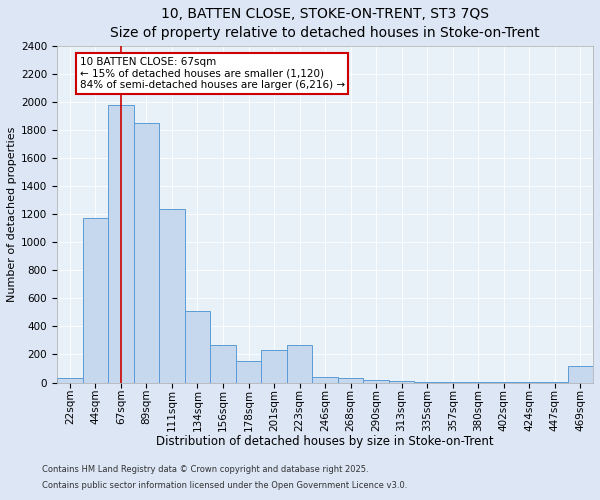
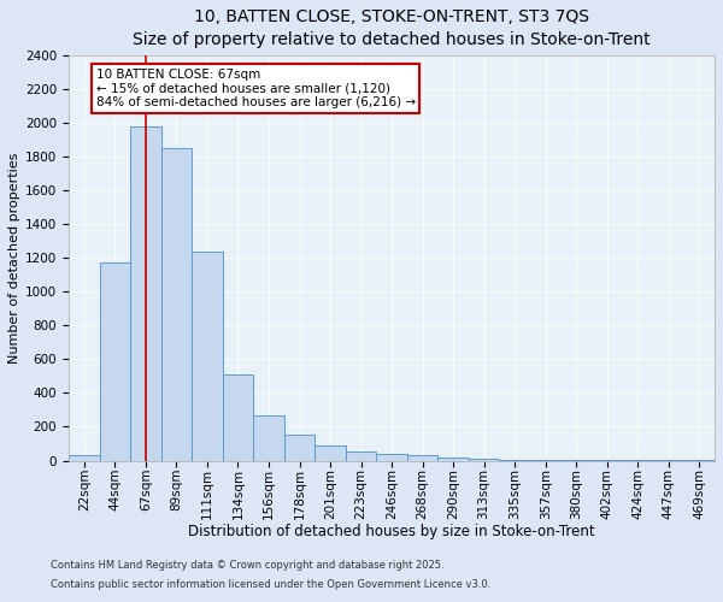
201sqm: 230 -> 90
223sqm: 270 -> 50
469sqm: 120 -> 0
